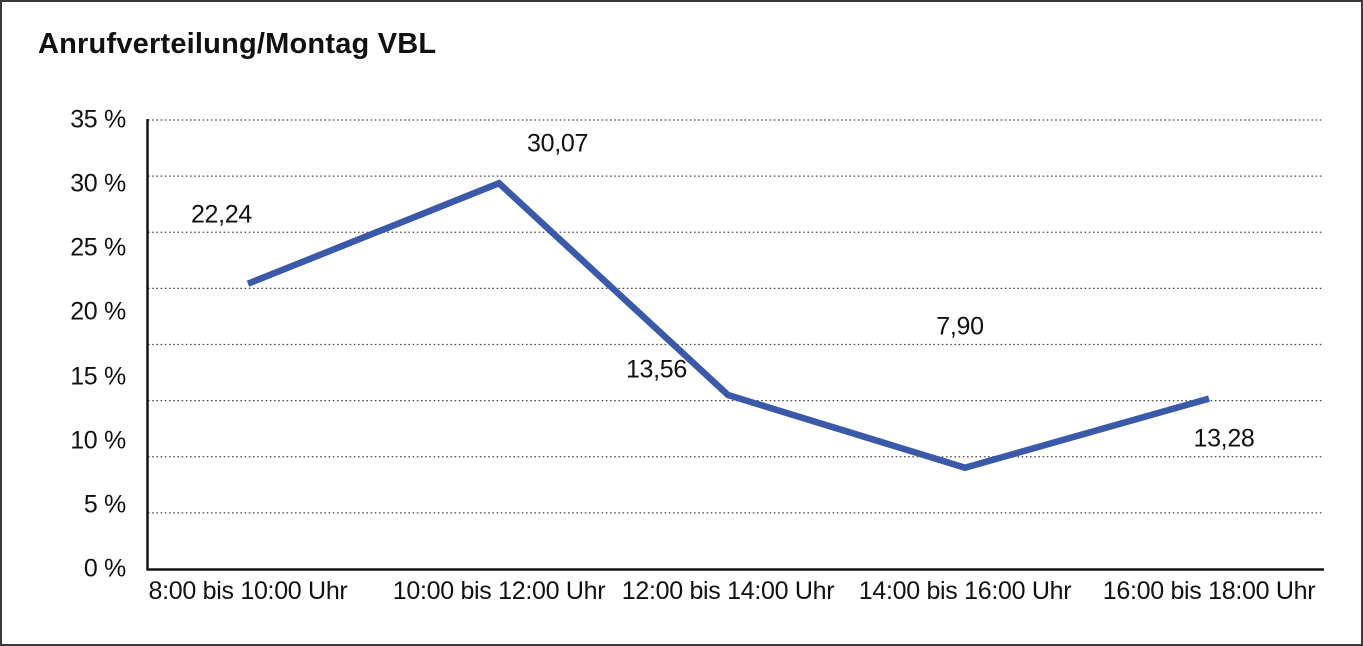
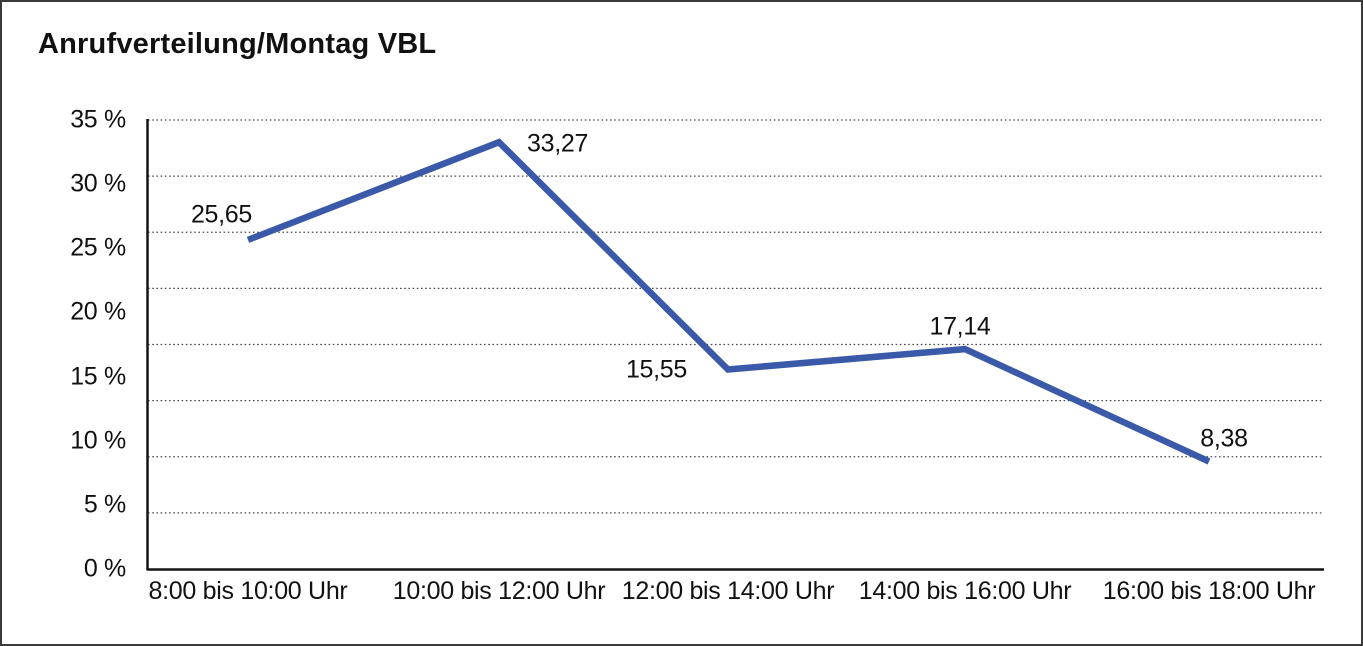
8:00 bis 10:00 Uhr: 22,24 -> 25,65
10:00 bis 12:00 Uhr: 30,07 -> 33,27
12:00 bis 14:00 Uhr: 13,56 -> 15,55
14:00 bis 16:00 Uhr: 7,90 -> 17,14
16:00 bis 18:00 Uhr: 13,28 -> 8,38
